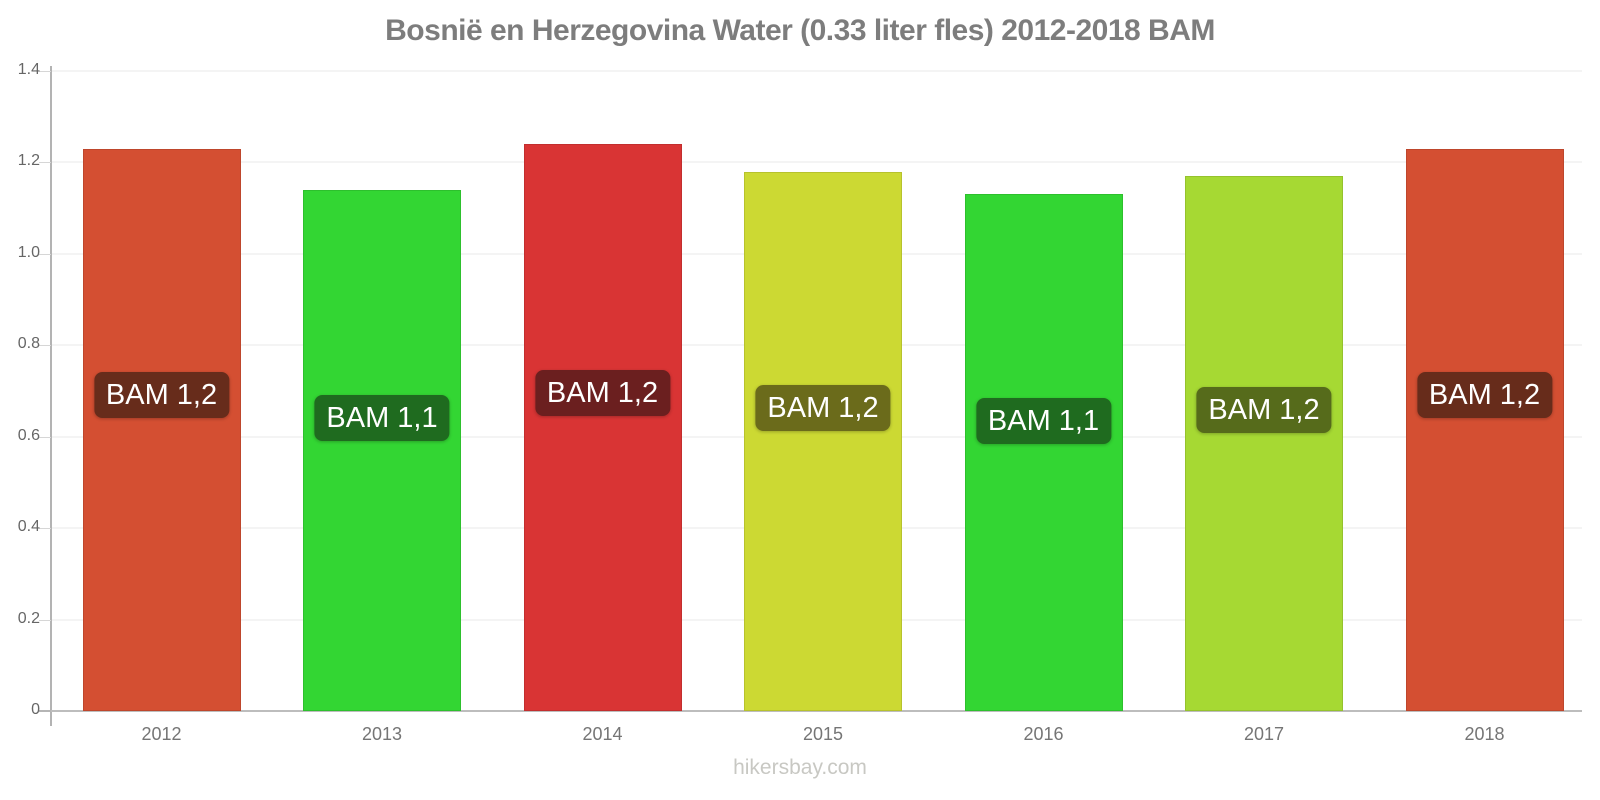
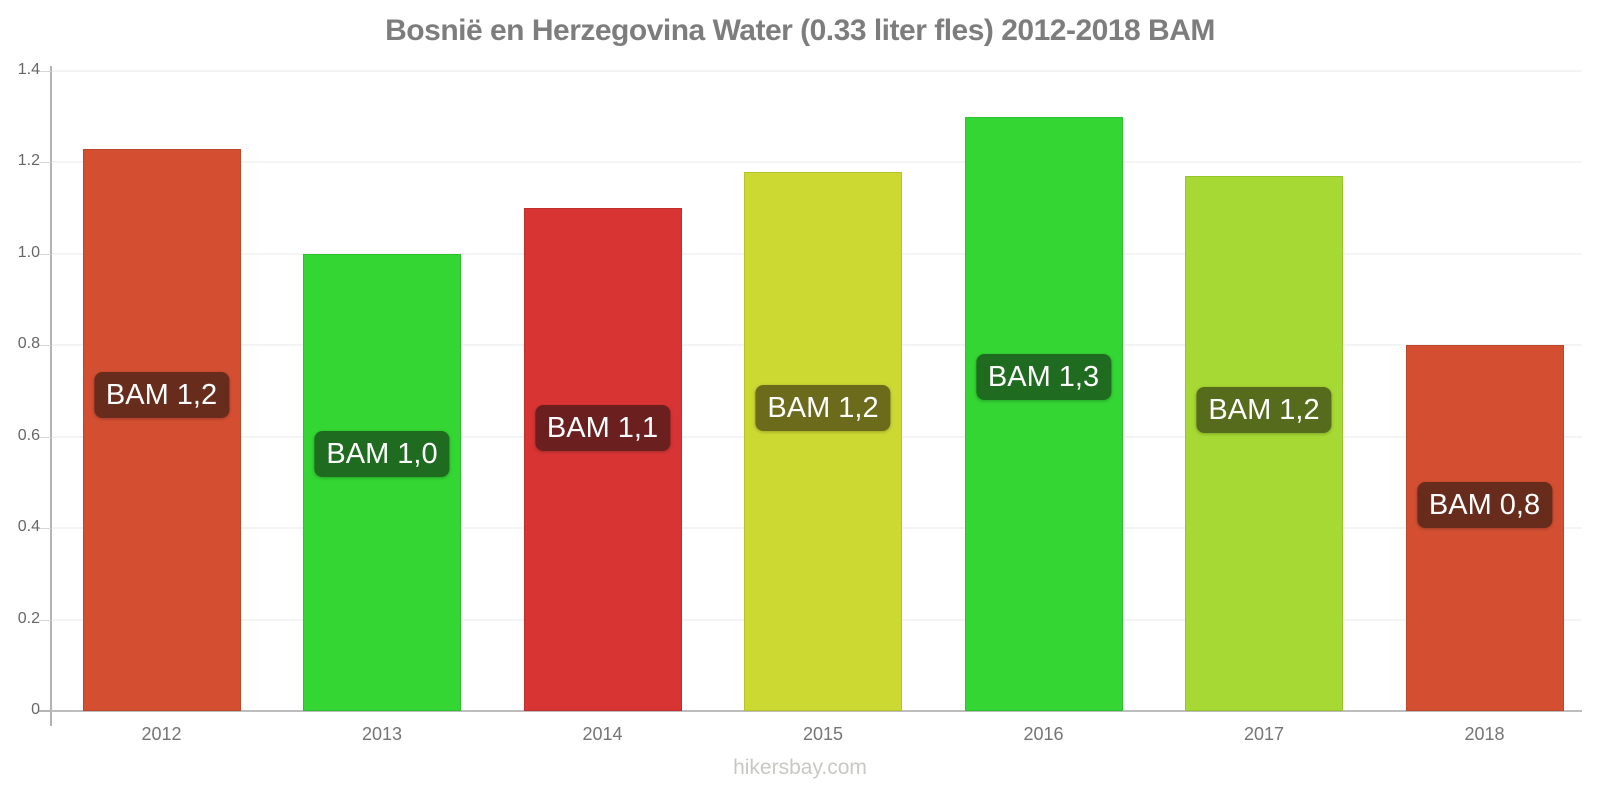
2013: 1,1 -> 1,0
2014: 1,2 -> 1,1
2016: 1,1 -> 1,3
2018: 1,2 -> 0,8
